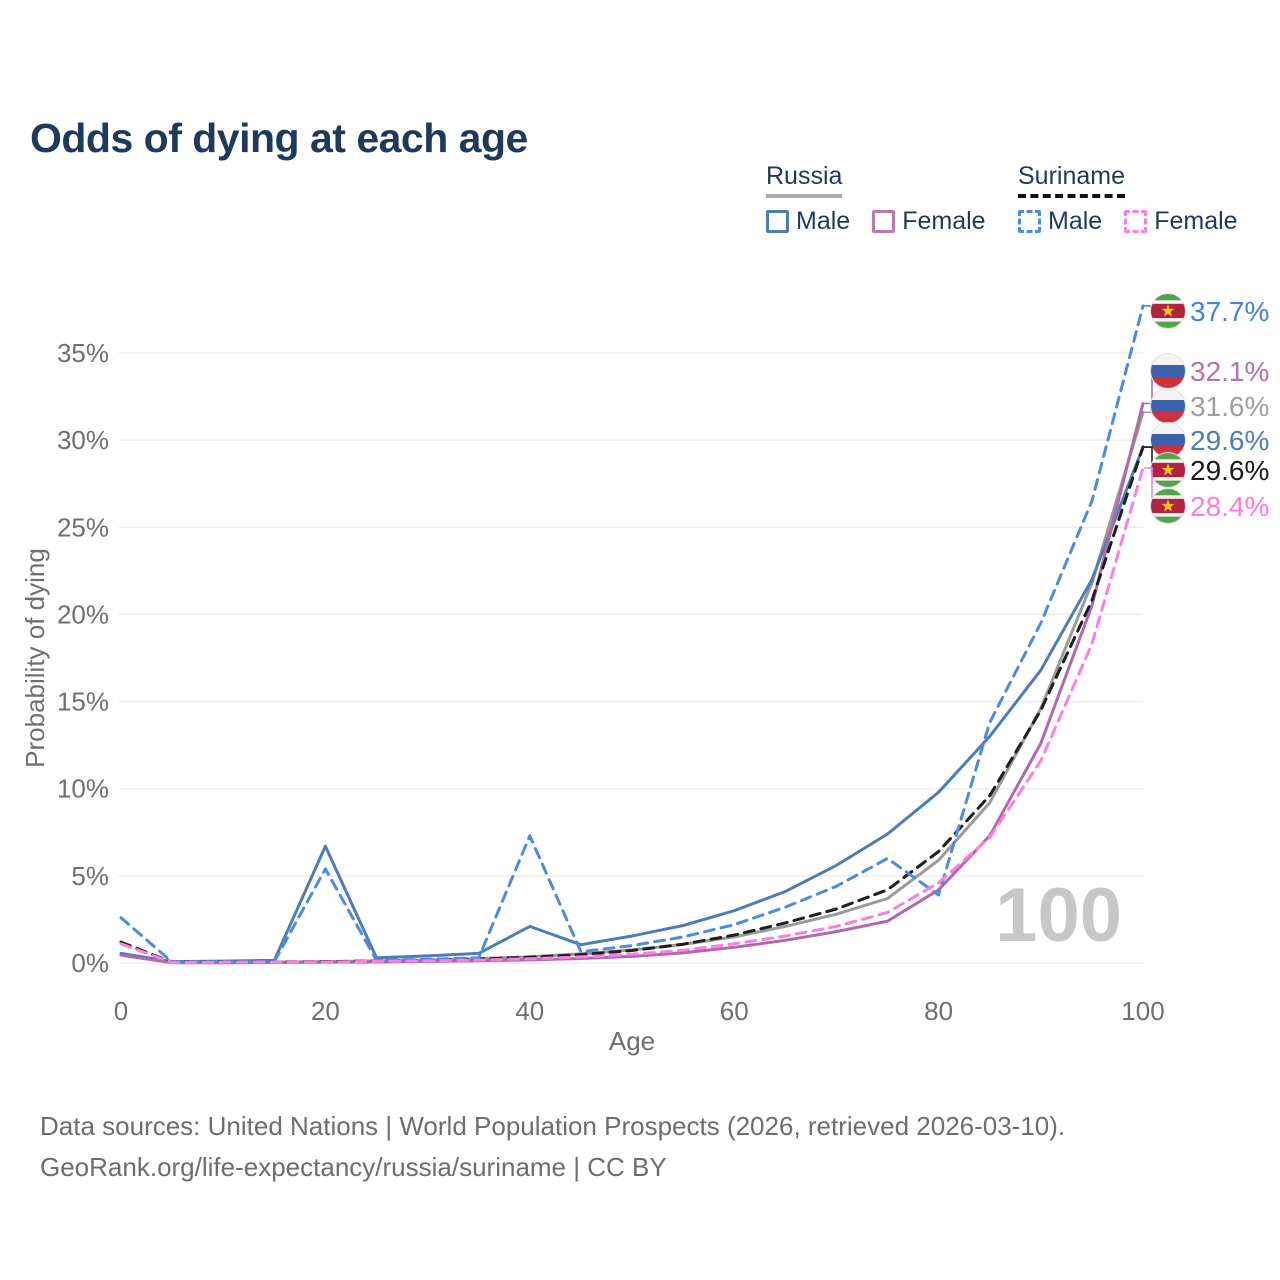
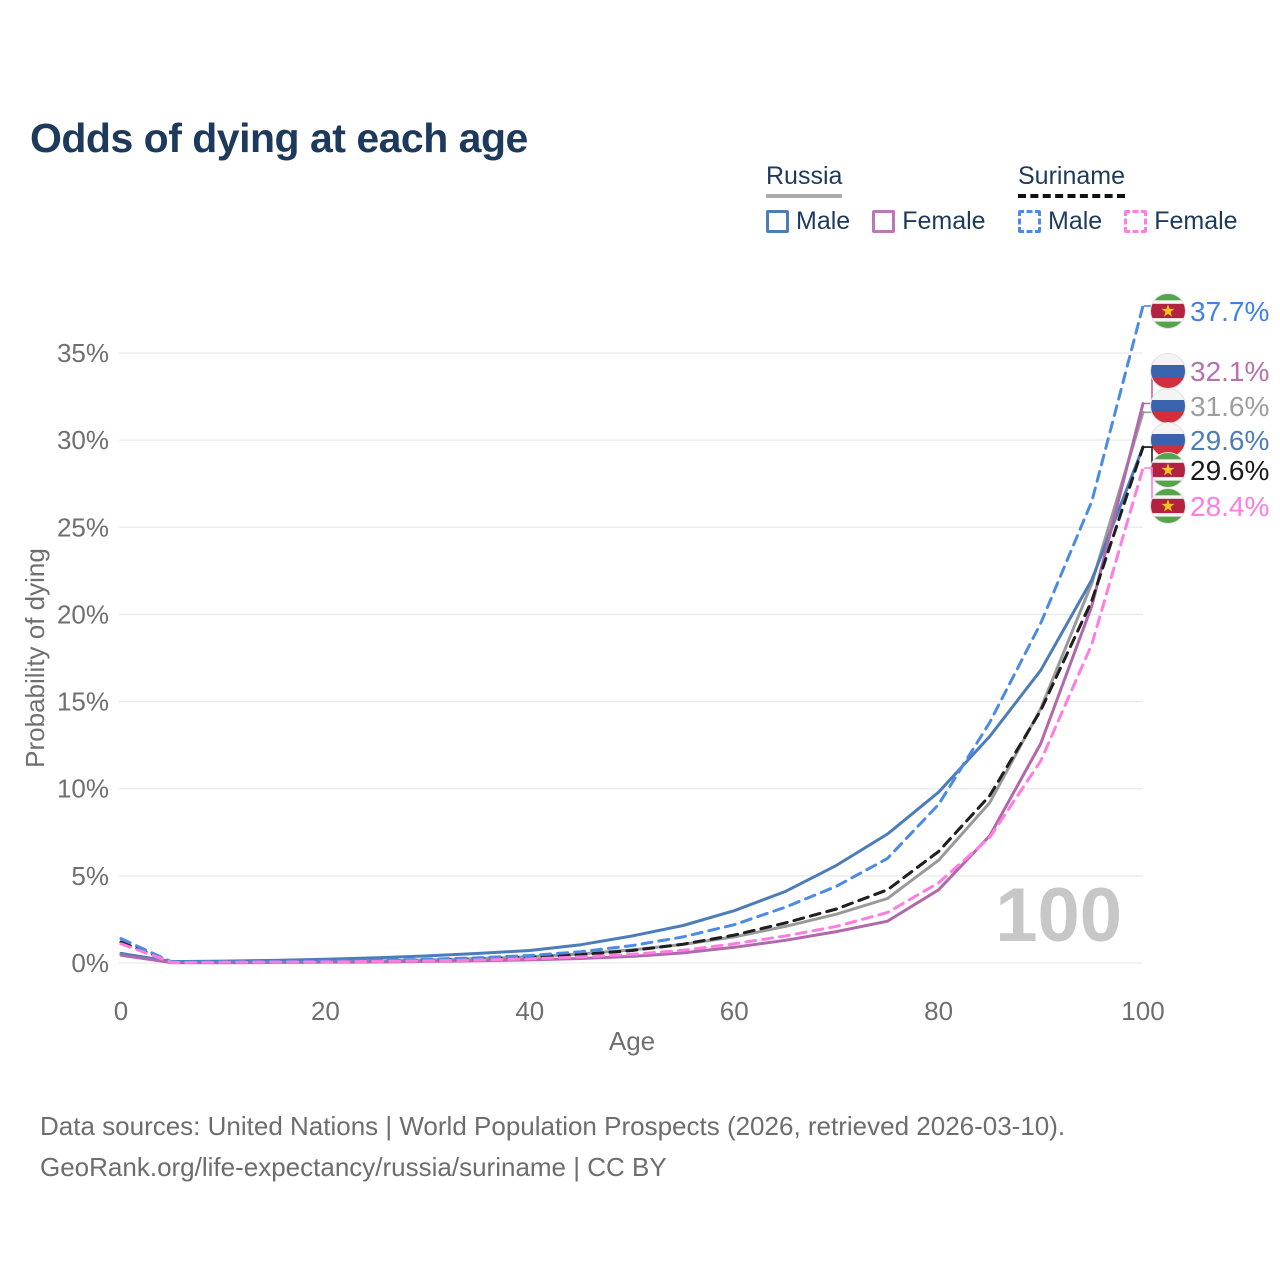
Suriname Male/0: 2.6% -> 1.4%
Russia Male/20: 6.7% -> 0.2%
Suriname Male/20: 5.4% -> 0.1%
Russia Male/40: 2.1% -> 0.7%
Suriname Male/40: 7.3% -> 0.4%
Suriname Male/80: 3.9% -> 9.1%
